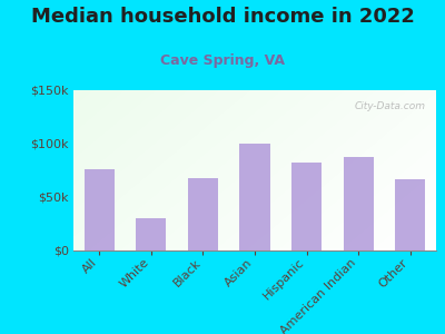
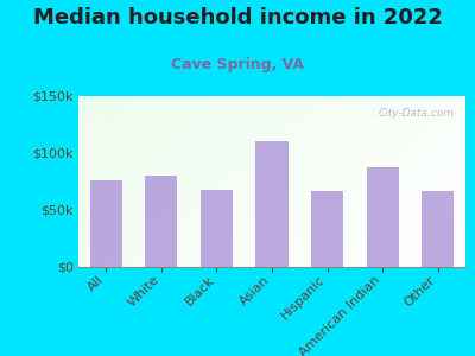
White: $30k -> $80k
Asian: $100k -> $110k
Hispanic: $82k -> $67k
